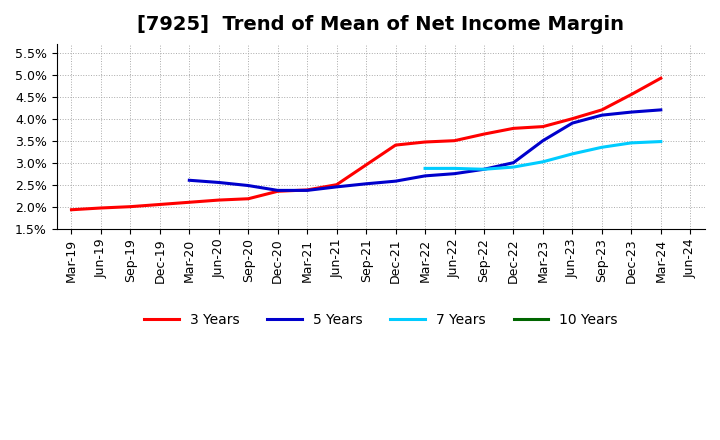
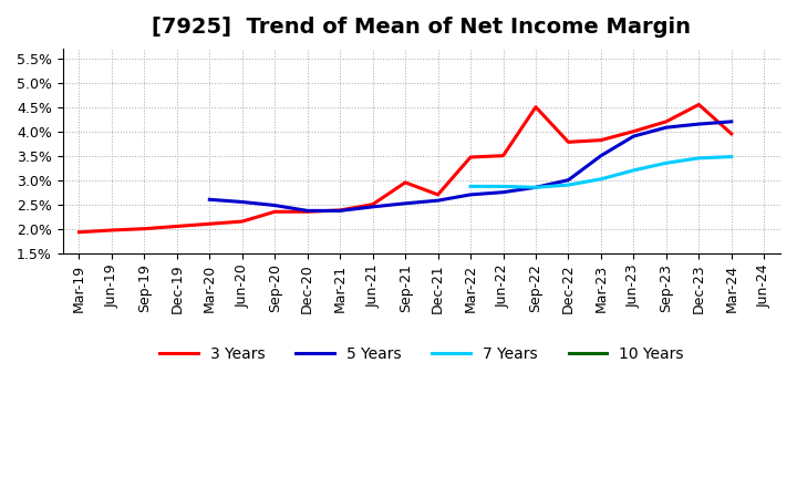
3 Years/Sep-20: 2.18% -> 2.35%
3 Years/Dec-21: 3.40% -> 2.70%
3 Years/Sep-22: 3.65% -> 4.50%
3 Years/Mar-24: 4.92% -> 3.95%
